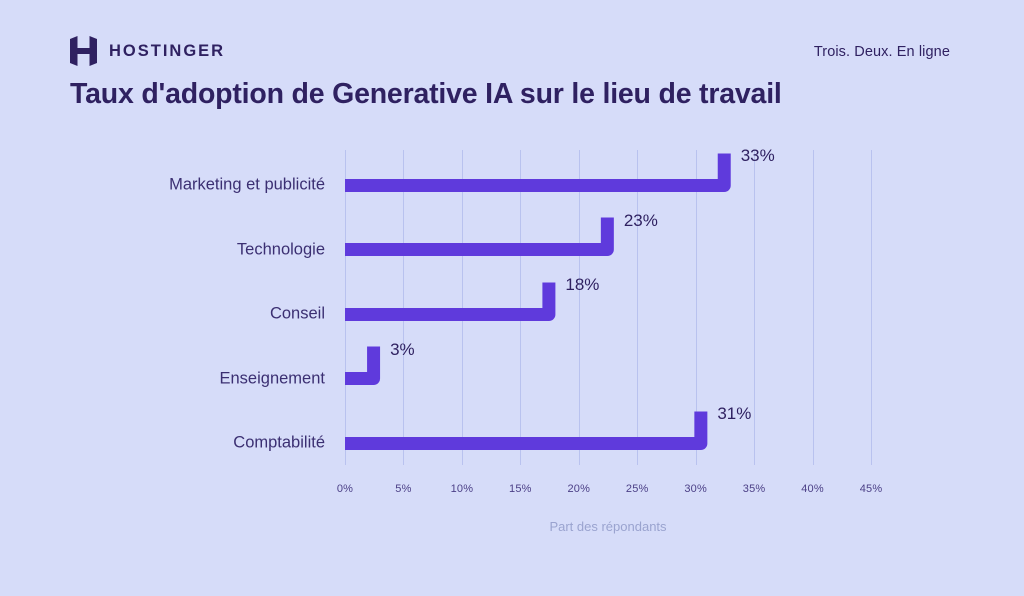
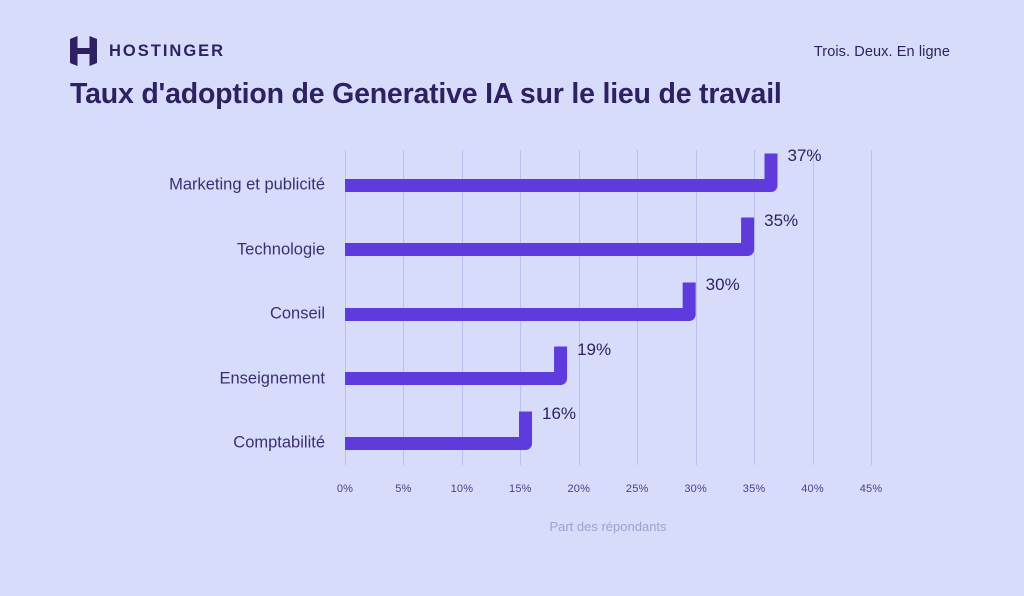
Marketing et publicité: 33% -> 37%
Technologie: 23% -> 35%
Conseil: 18% -> 30%
Enseignement: 3% -> 19%
Comptabilité: 31% -> 16%
